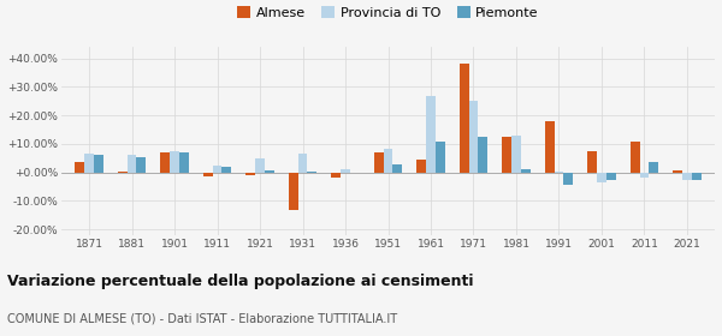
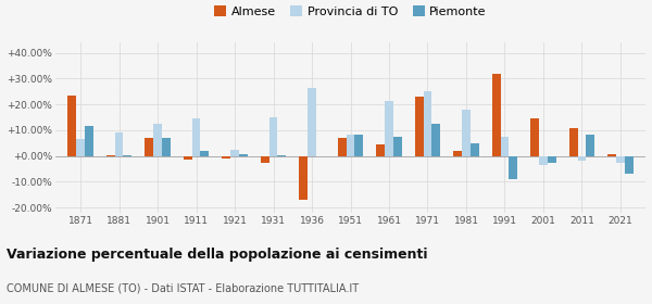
Almese/1871: 3.5% -> 23.5%
Piemonte/1871: 6.0% -> 11.5%
Provincia di TO/1881: 6.0% -> 9.0%
Piemonte/1881: 5.5% -> 0.5%
Provincia di TO/1901: 7.5% -> 12.5%
Provincia di TO/1911: 2.5% -> 14.5%
Provincia di TO/1921: 5.0% -> 2.5%
Almese/1931: -13.0% -> -2.5%
Provincia di TO/1931: 6.5% -> 15.0%
Almese/1936: -2.0% -> -17.0%
Provincia di TO/1936: 1.0% -> 26.5%
Piemonte/1951: 3.0% -> 8.5%
Provincia di TO/1961: 27.0% -> 21.5%
Piemonte/1961: 11.0% -> 7.5%
Almese/1971: 38.0% -> 23.0%
Almese/1981: 12.5% -> 2.0%
Provincia di TO/1981: 13.0% -> 18.0%
Piemonte/1981: 1.0% -> 5.0%
Almese/1991: 18.0% -> 32.0%
Provincia di TO/1991: 0.5% -> 7.5%
Piemonte/1991: -4.5% -> -9.0%
Almese/2001: 7.5% -> 14.5%
Piemonte/2011: 3.5% -> 8.5%
Piemonte/2021: -2.5% -> -7.0%
